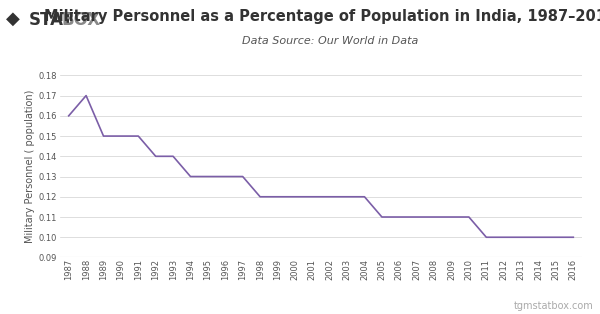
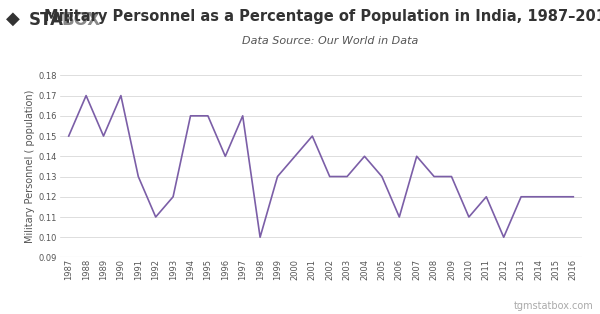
1987: 0.16 -> 0.15
1990: 0.15 -> 0.17
1991: 0.15 -> 0.13
1992: 0.14 -> 0.11
1993: 0.14 -> 0.12
1994: 0.13 -> 0.16
1995: 0.13 -> 0.16
1996: 0.13 -> 0.14
1997: 0.13 -> 0.16
1998: 0.12 -> 0.10
1999: 0.12 -> 0.13
2000: 0.12 -> 0.14
2001: 0.12 -> 0.15
2002: 0.12 -> 0.13
2003: 0.12 -> 0.13
2004: 0.12 -> 0.14
2005: 0.11 -> 0.13
2007: 0.11 -> 0.14
2008: 0.11 -> 0.13
2009: 0.11 -> 0.13
2011: 0.10 -> 0.12
2013: 0.10 -> 0.12
2014: 0.10 -> 0.12
2015: 0.10 -> 0.12
2016: 0.10 -> 0.12
